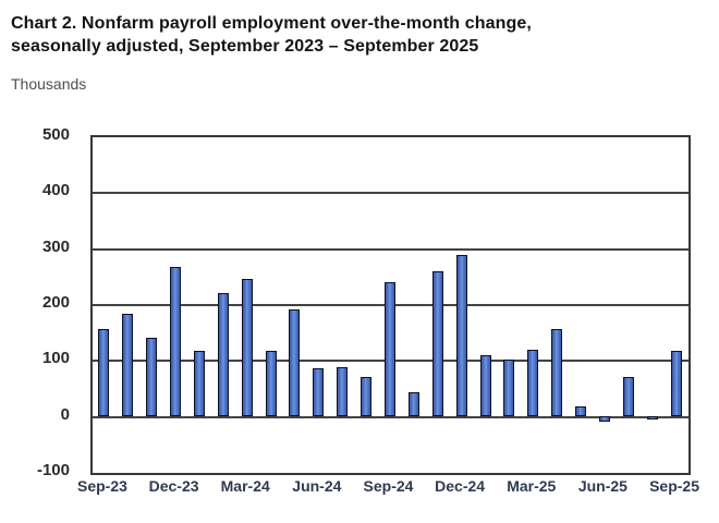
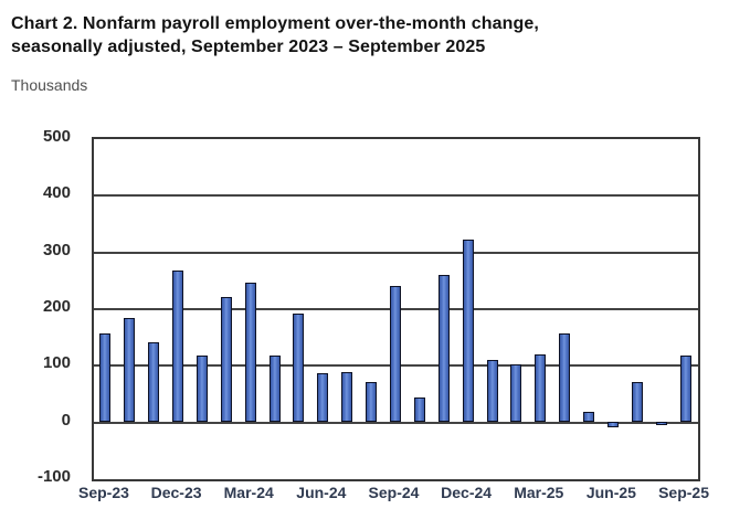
Dec-24: 290 -> 320
